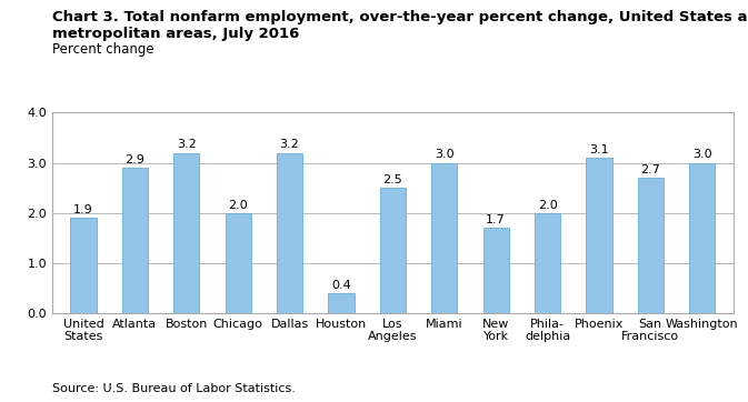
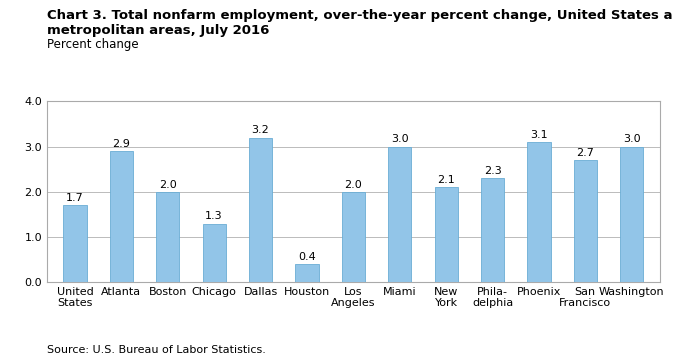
United States: 1.9 -> 1.7
Boston: 3.2 -> 2.0
Chicago: 2.0 -> 1.3
Los Angeles: 2.5 -> 2.0
New York: 1.7 -> 2.1
Phila- delphia: 2.0 -> 2.3
